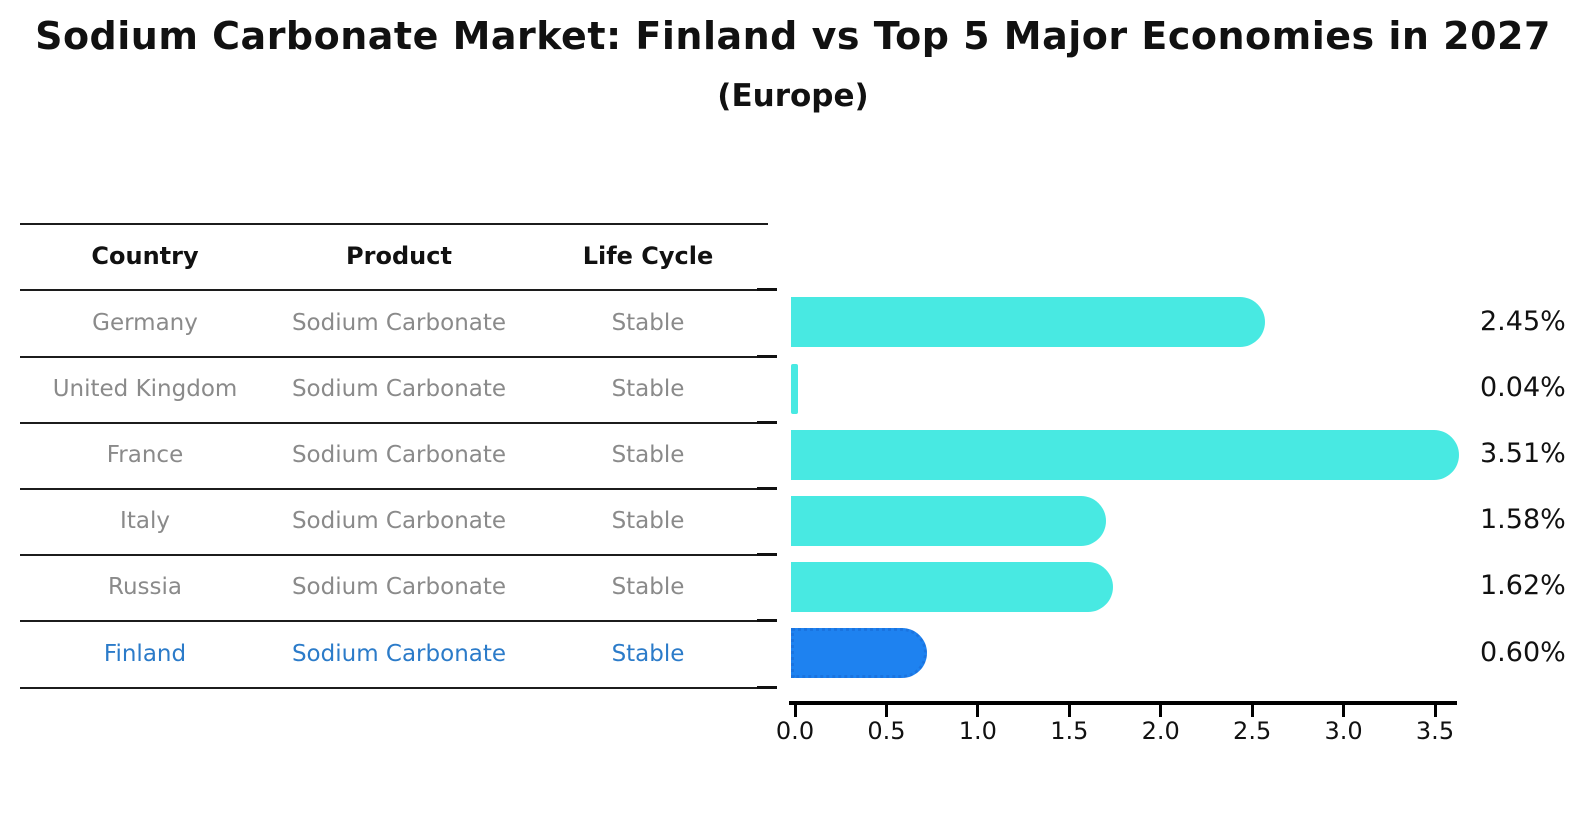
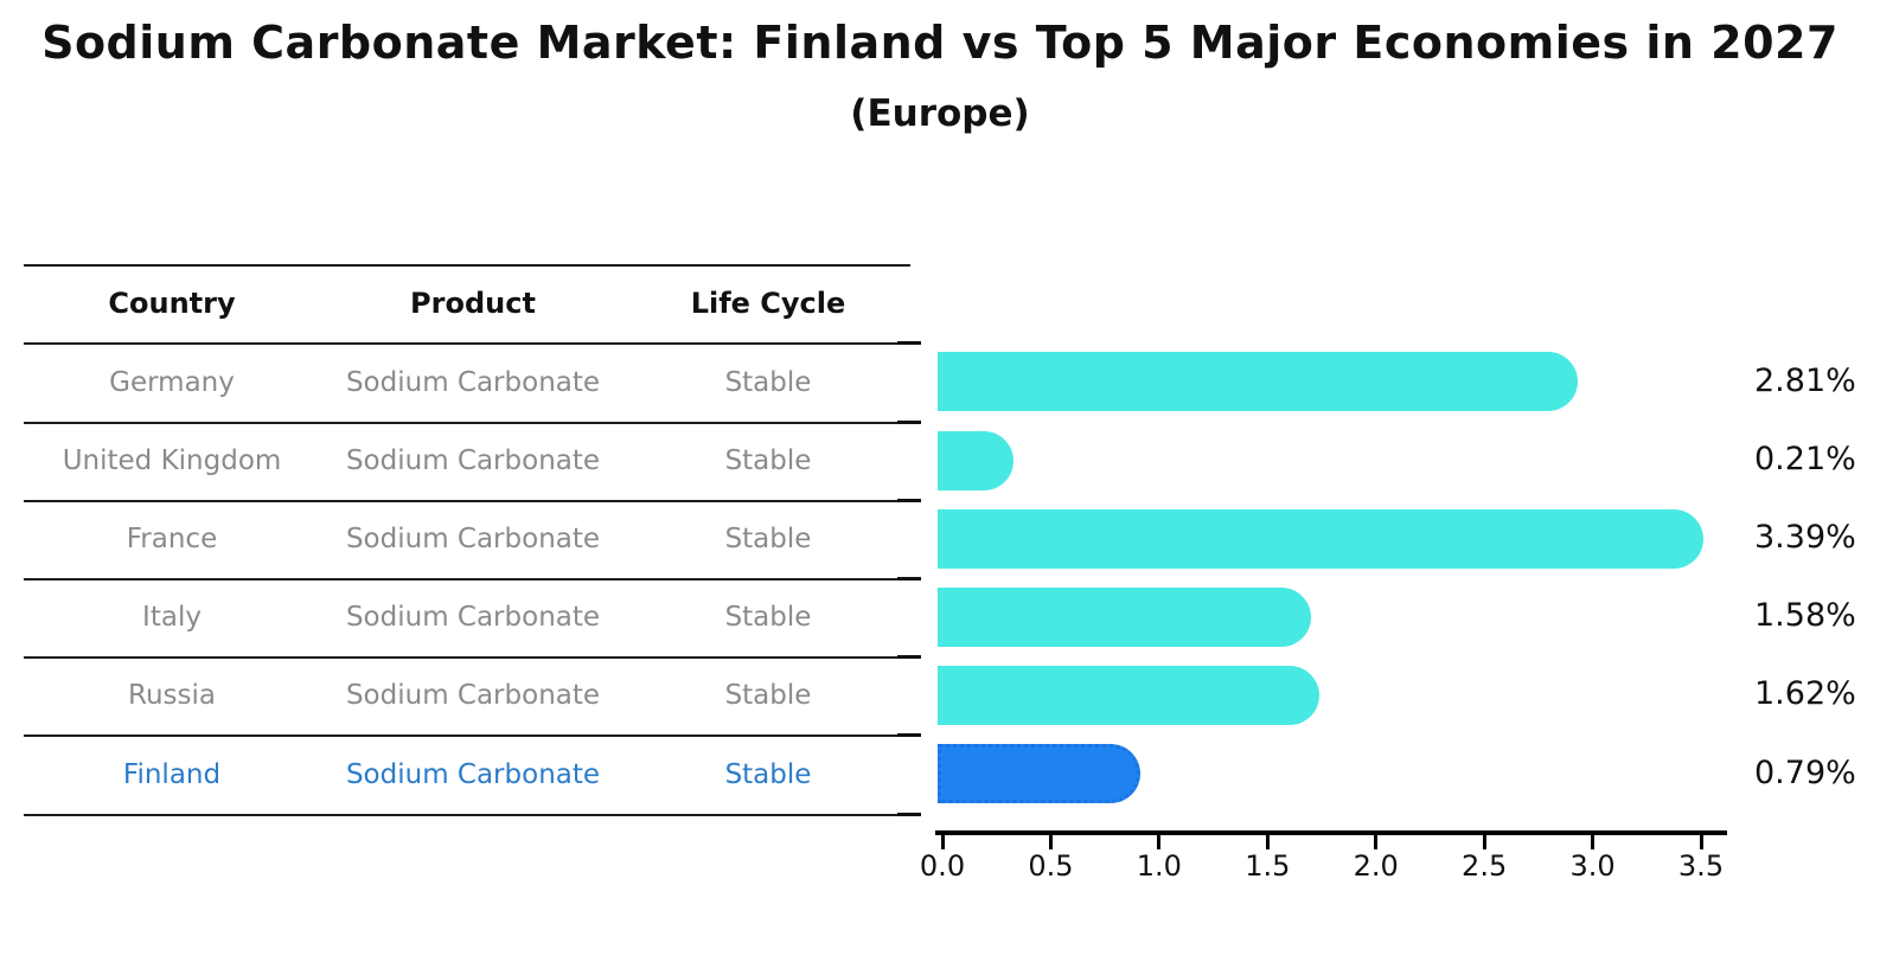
Germany: 2.45% -> 2.81%
United Kingdom: 0.04% -> 0.21%
France: 3.51% -> 3.39%
Finland: 0.60% -> 0.79%
